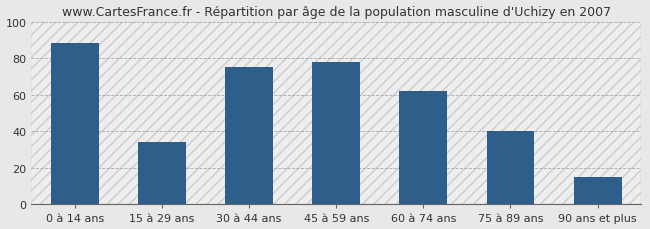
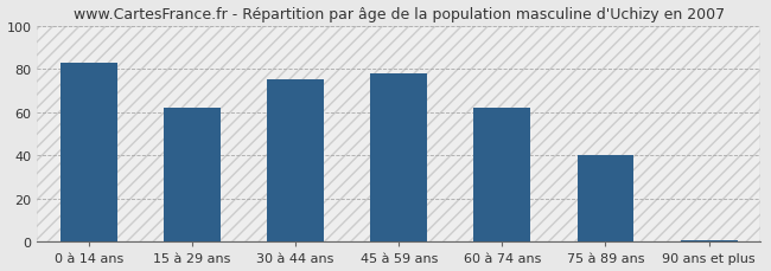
0 à 14 ans: 88 -> 83
15 à 29 ans: 34 -> 62
90 ans et plus: 15 -> 1
